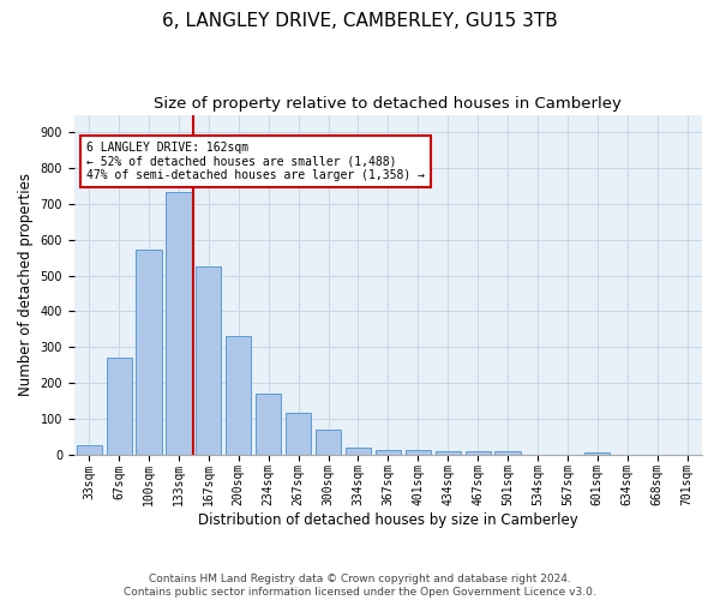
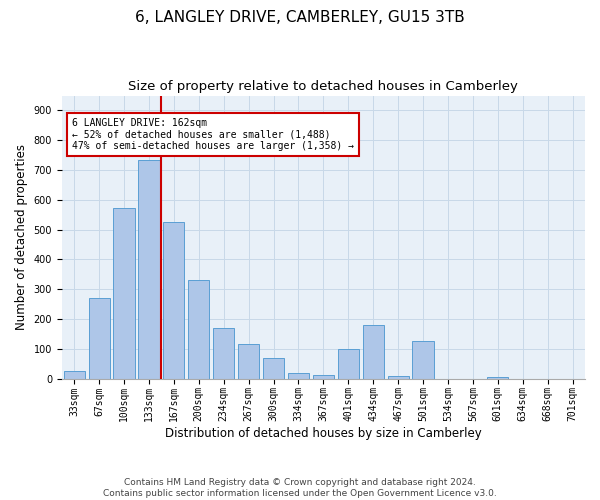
401sqm: 13 -> 100
434sqm: 10 -> 180
501sqm: 7 -> 125
